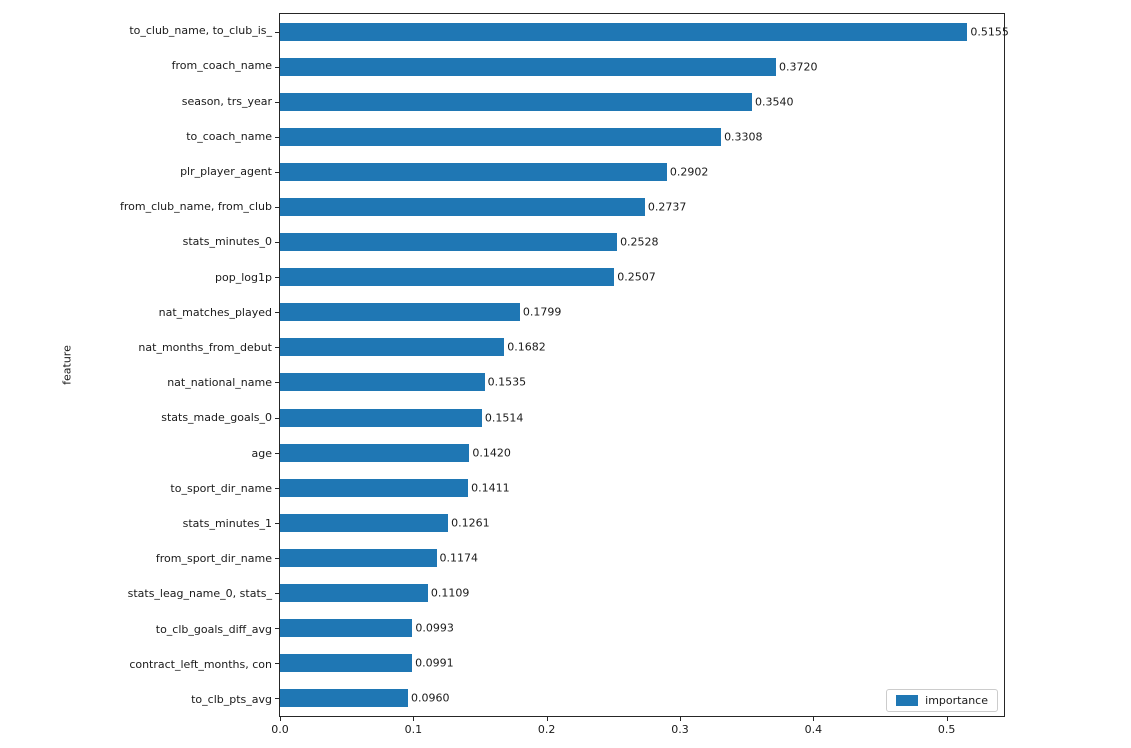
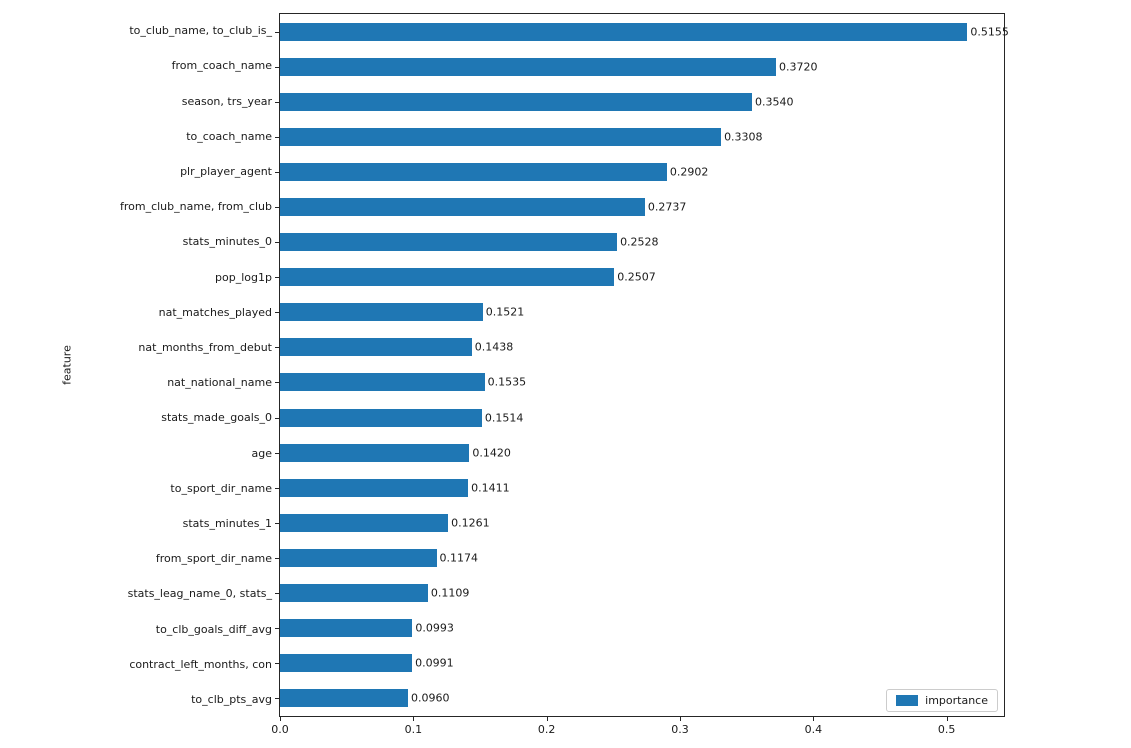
nat_matches_played: 0.1799 -> 0.1521
nat_months_from_debut: 0.1682 -> 0.1438
